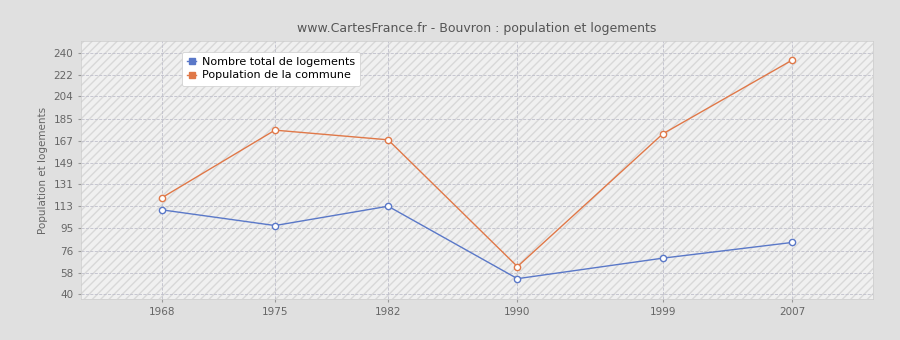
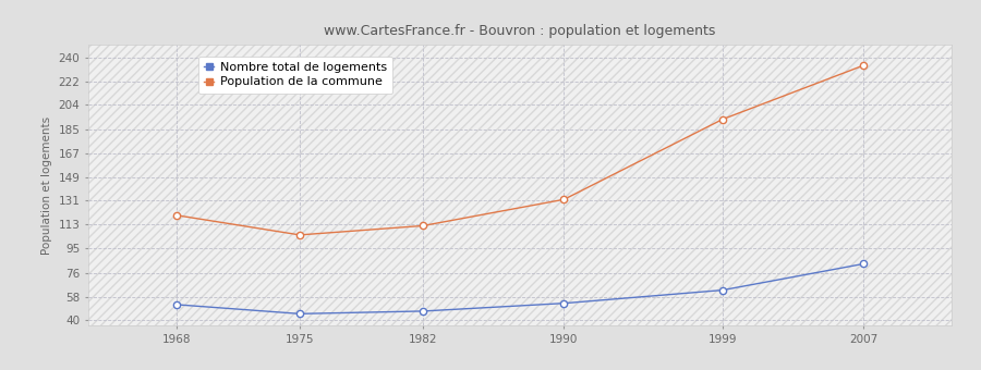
Nombre total de logements/1968: 110 -> 52
Nombre total de logements/1975: 97 -> 45
Population de la commune/1975: 176 -> 105
Nombre total de logements/1982: 113 -> 47
Population de la commune/1982: 168 -> 112
Population de la commune/1990: 63 -> 132
Nombre total de logements/1999: 70 -> 63
Population de la commune/1999: 173 -> 193
